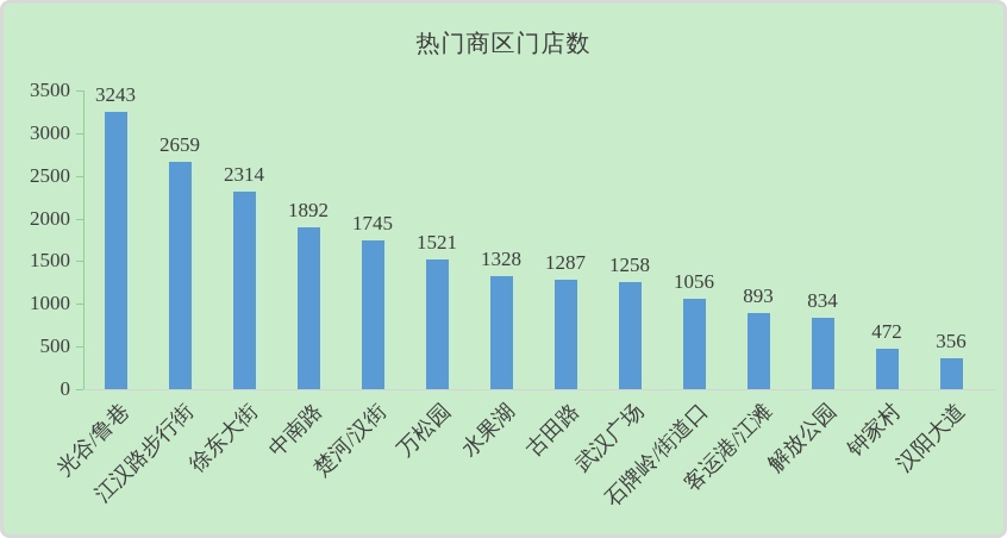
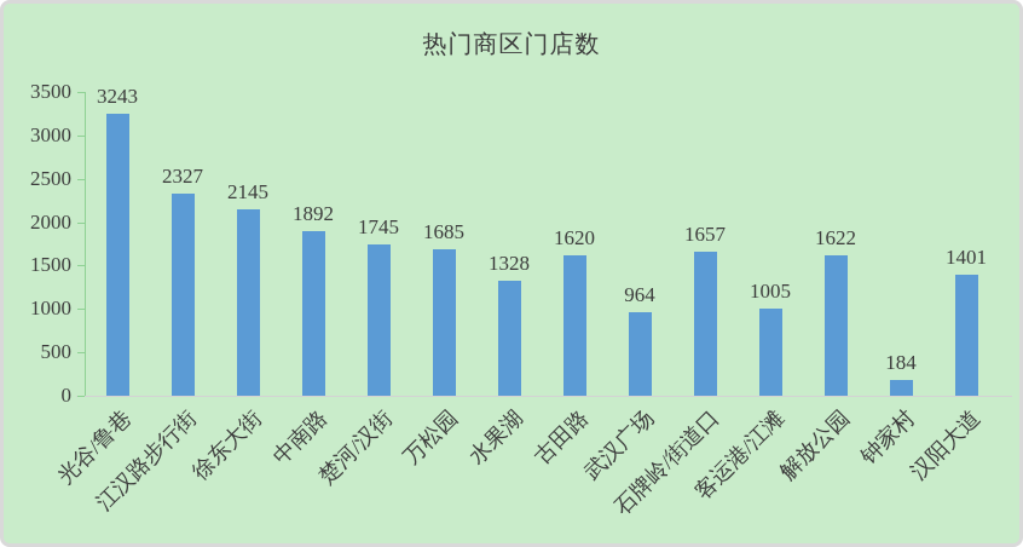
江汉路步行街: 2659 -> 2327
徐东大街: 2314 -> 2145
万松园: 1521 -> 1685
古田路: 1287 -> 1620
武汉广场: 1258 -> 964
石牌岭/街道口: 1056 -> 1657
客运港/江滩: 893 -> 1005
解放公园: 834 -> 1622
钟家村: 472 -> 184
汉阳大道: 356 -> 1401
